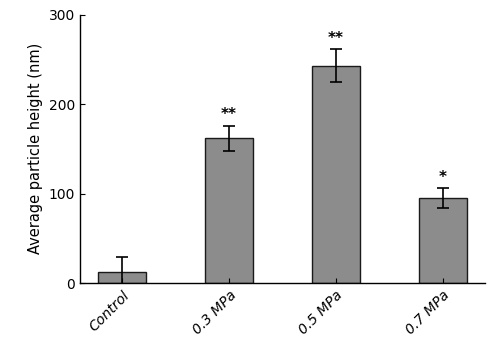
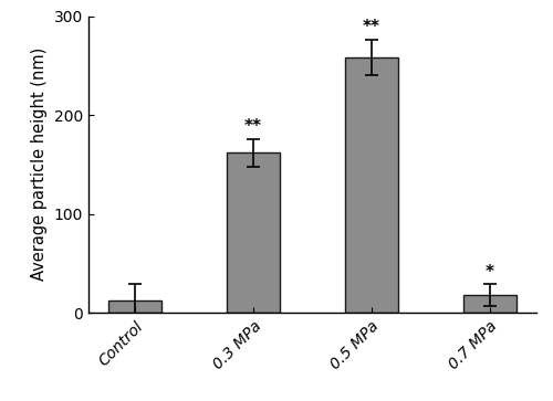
0.5 MPa: 243 -> 258
0.7 MPa: 95 -> 18
